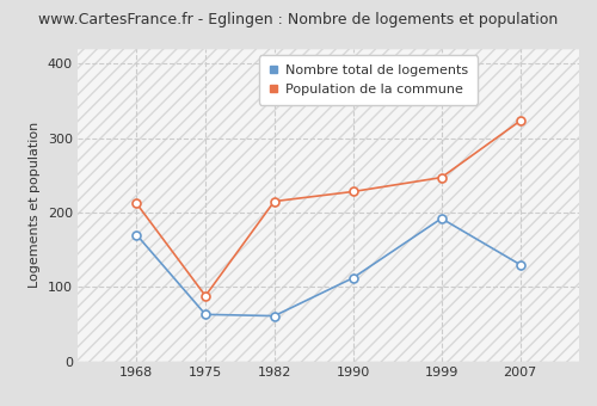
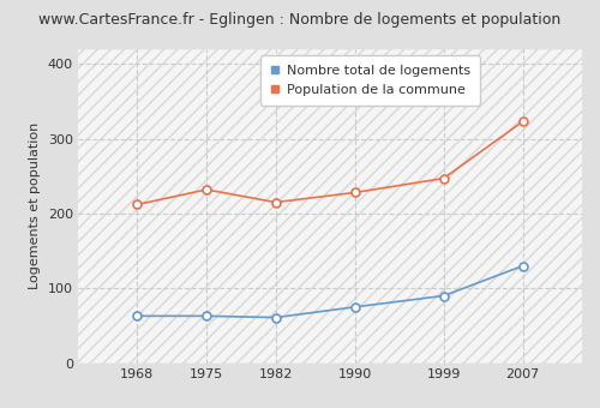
Nombre total de logements/1968: 170 -> 63
Population de la commune/1975: 88 -> 232
Nombre total de logements/1990: 112 -> 75
Nombre total de logements/1999: 192 -> 90
